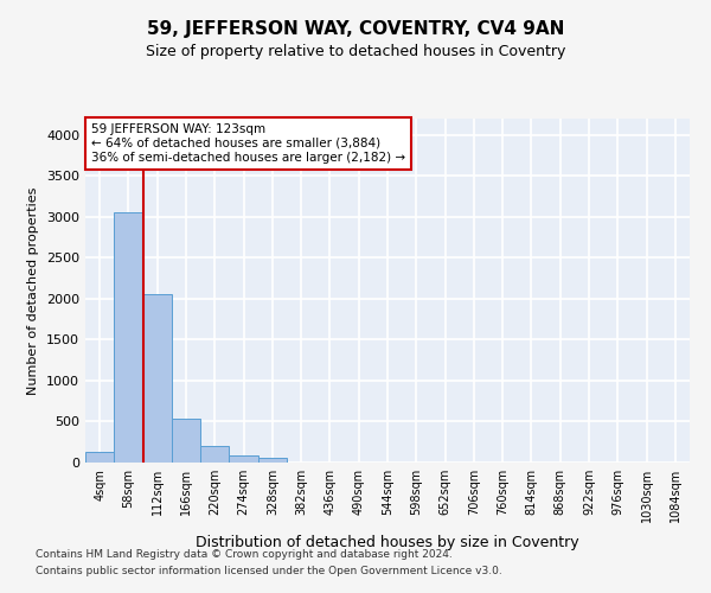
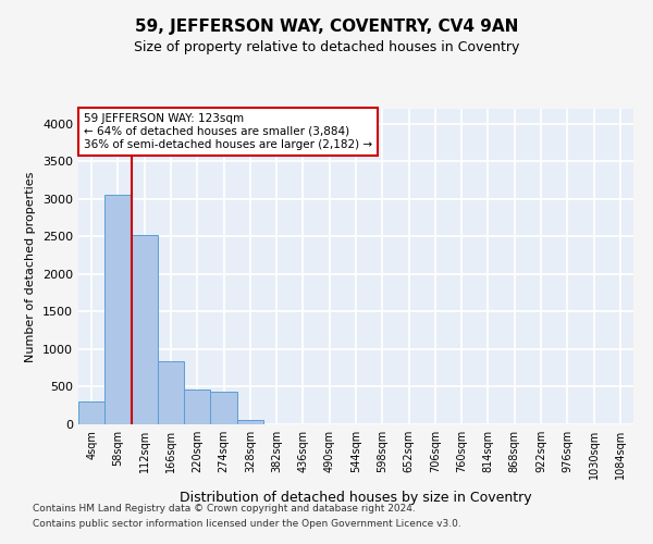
4sqm: 130 -> 300
112sqm: 2060 -> 2520
166sqm: 530 -> 840
220sqm: 210 -> 460
274sqm: 90 -> 440
